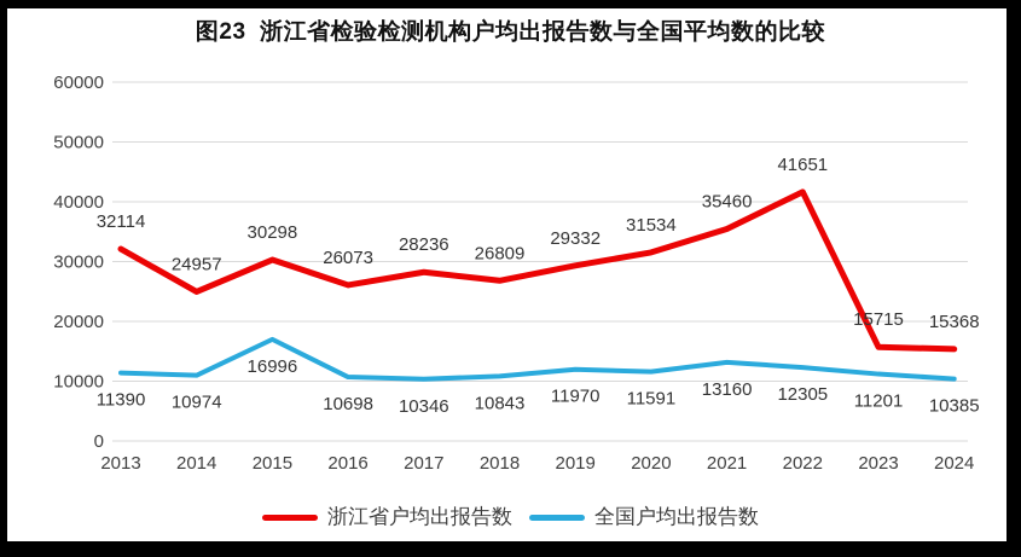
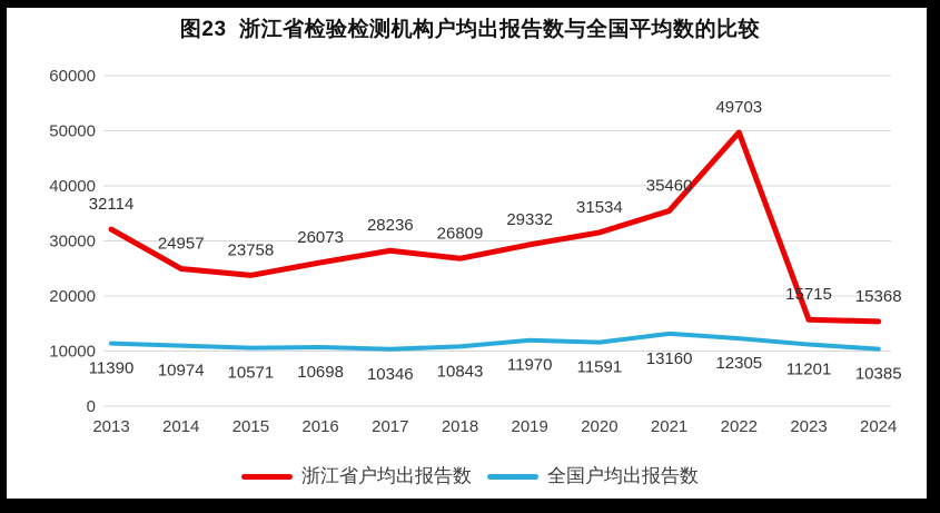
浙江省户均出报告数/2015: 30298 -> 23758
全国户均出报告数/2015: 16996 -> 10571
浙江省户均出报告数/2022: 41651 -> 49703
